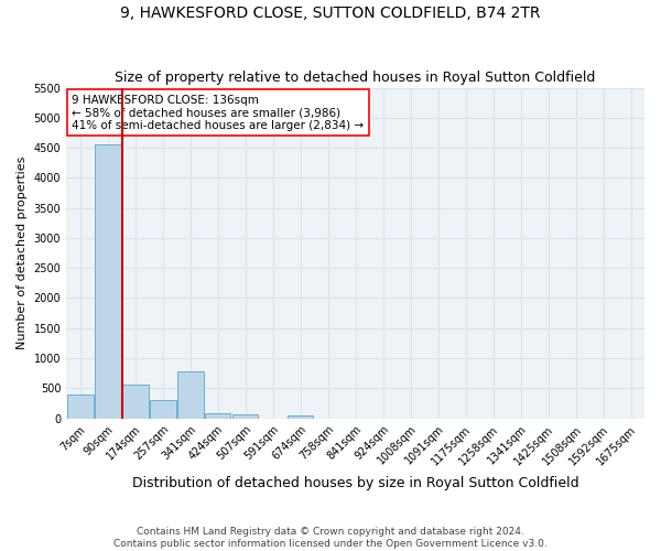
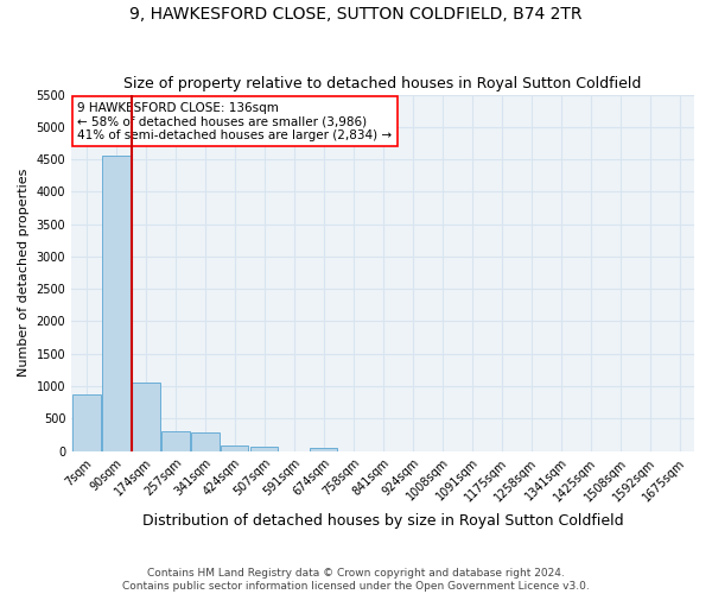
7sqm: 400 -> 880
174sqm: 560 -> 1060
341sqm: 780 -> 280
